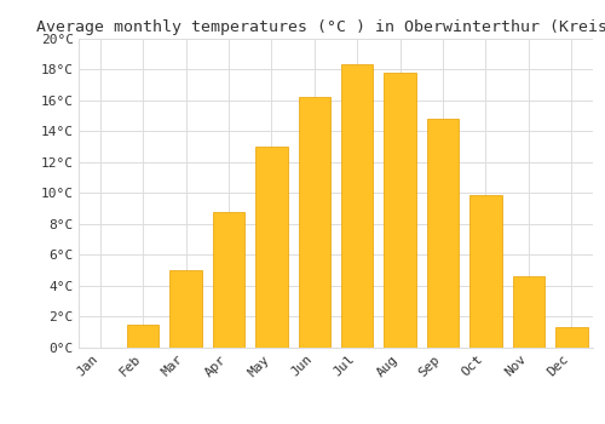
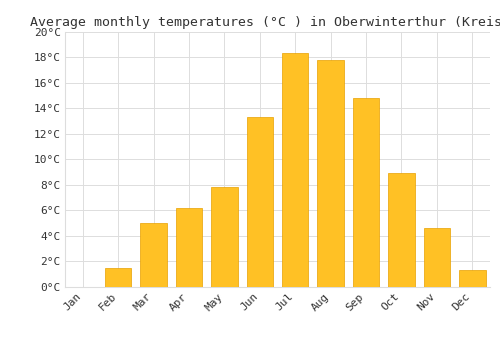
Apr: 8.8°C -> 6.2°C
May: 13.0°C -> 7.8°C
Jun: 16.2°C -> 13.3°C
Oct: 9.9°C -> 8.9°C
